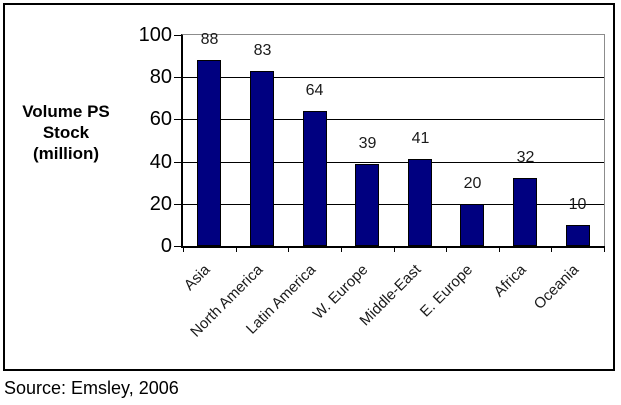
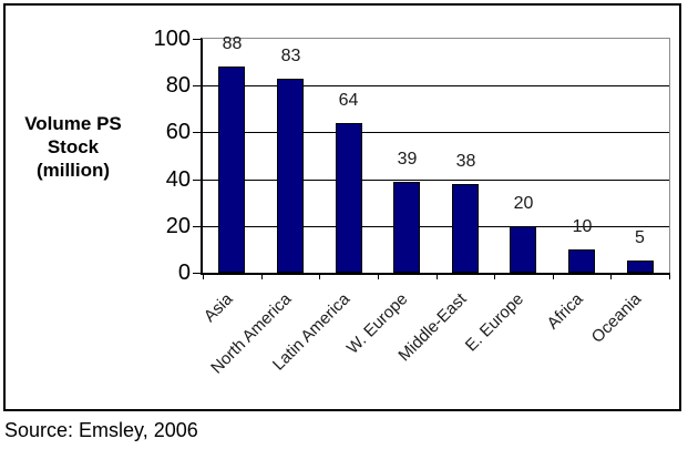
Middle-East: 41 -> 38
Africa: 32 -> 10
Oceania: 10 -> 5
